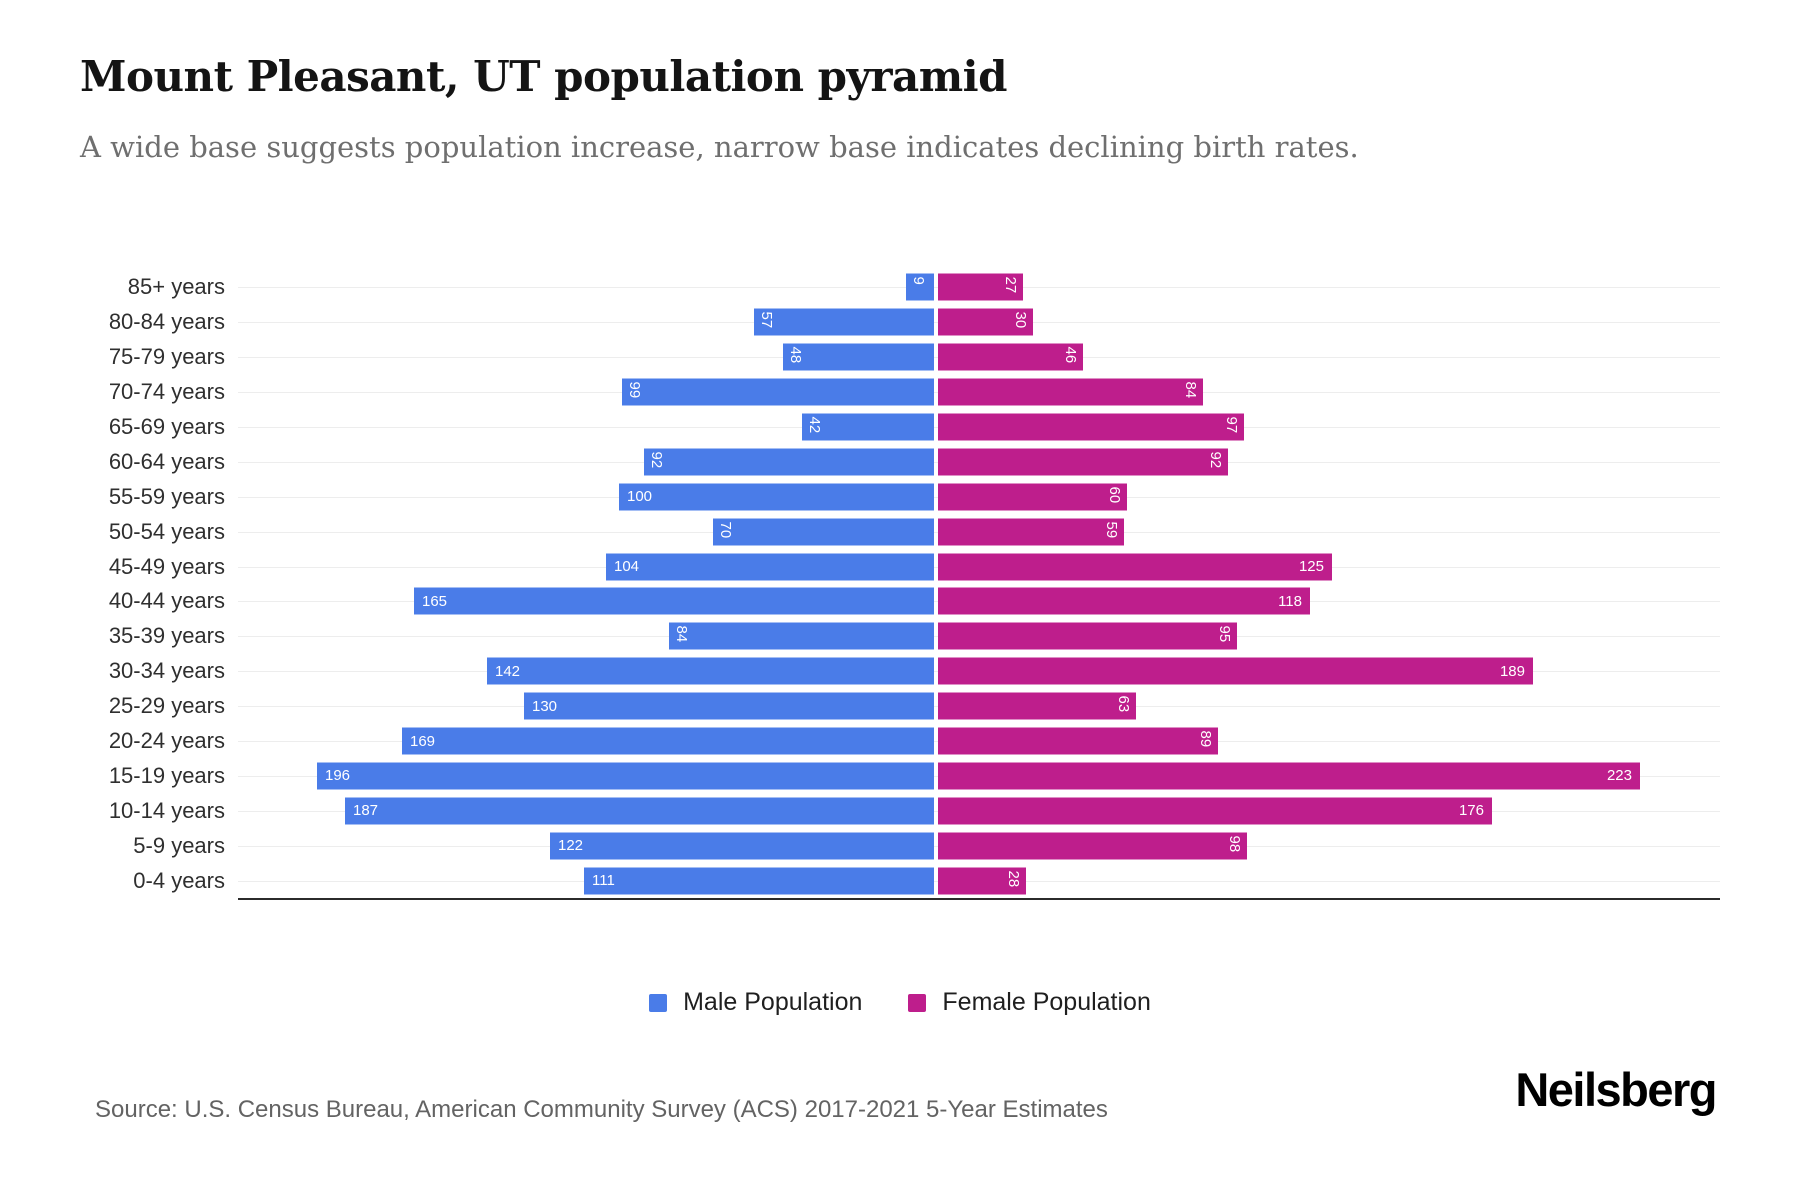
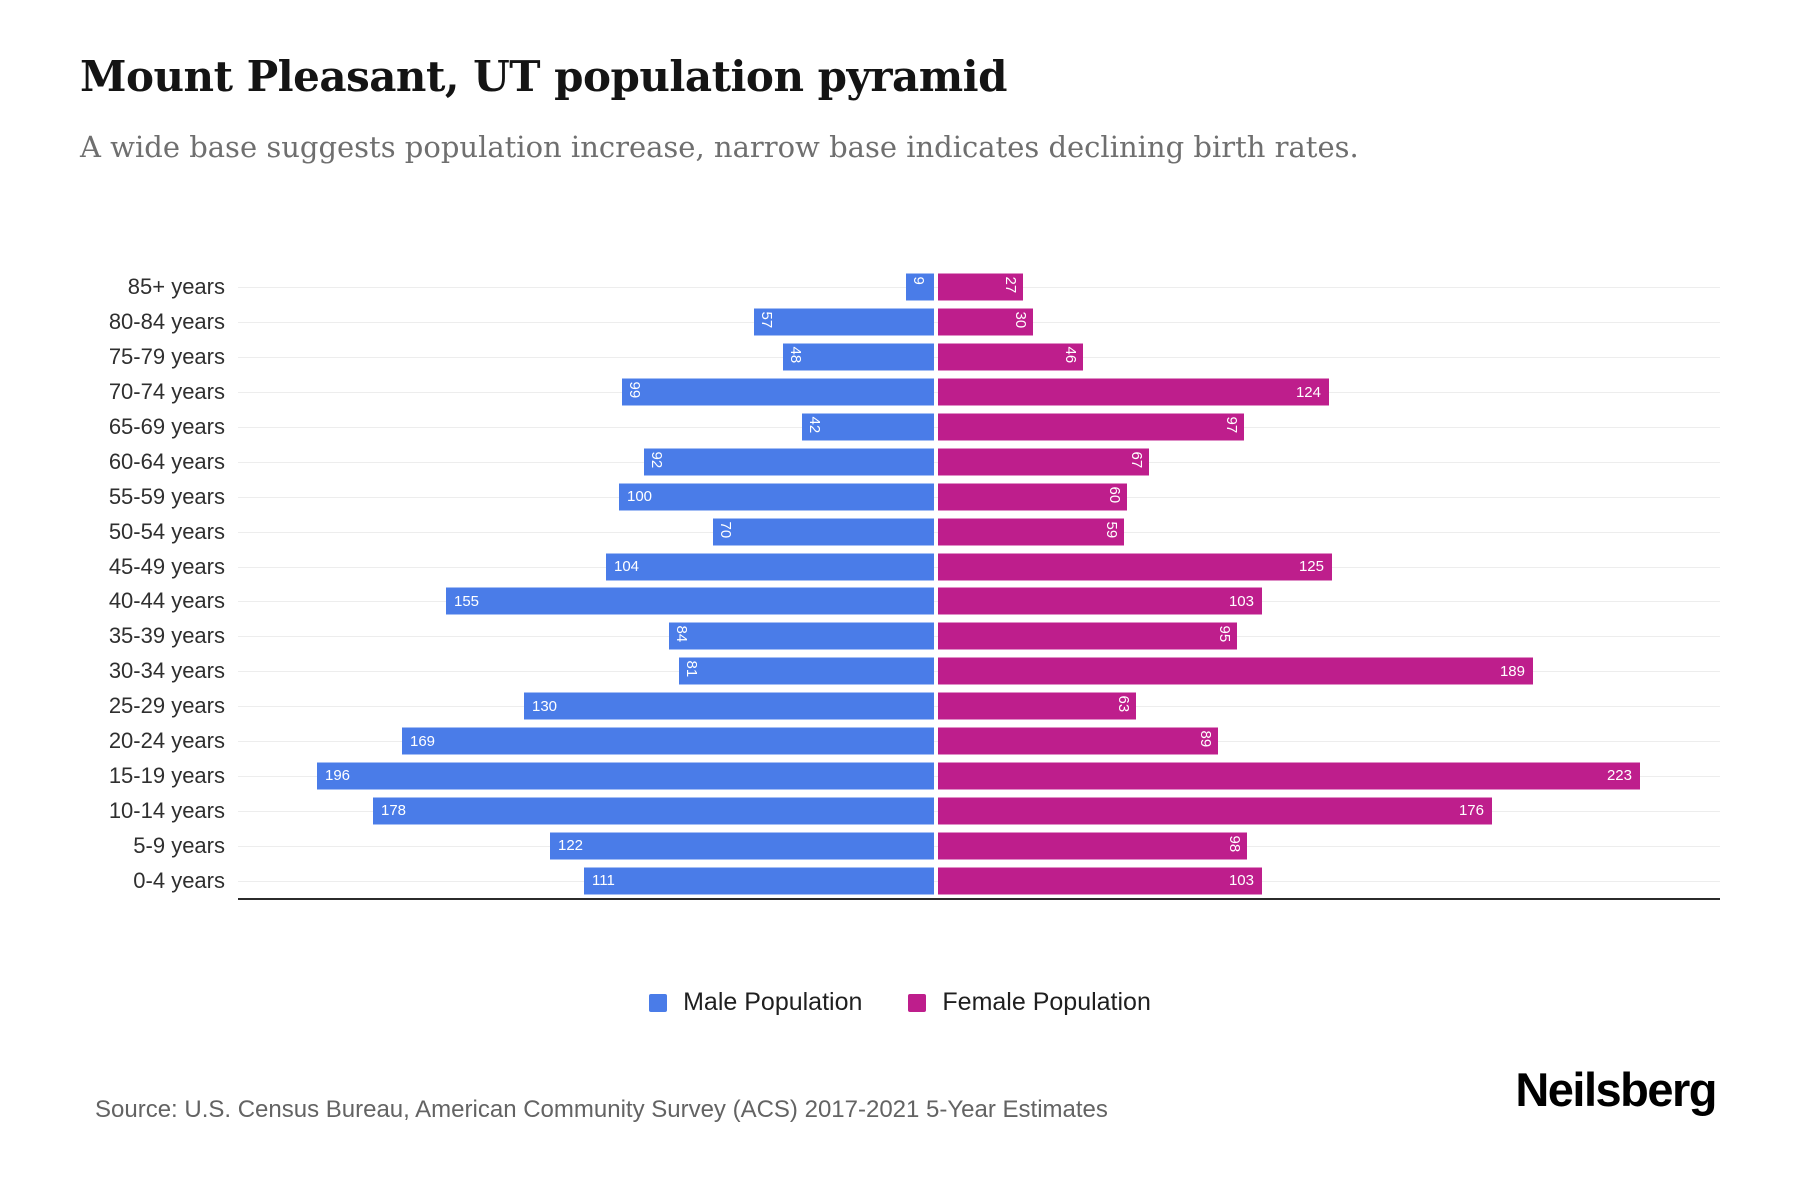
Female Population/70-74 years: 84 -> 124
Female Population/60-64 years: 92 -> 67
Male Population/40-44 years: 165 -> 155
Female Population/40-44 years: 118 -> 103
Male Population/30-34 years: 142 -> 81
Male Population/10-14 years: 187 -> 178
Female Population/0-4 years: 28 -> 103
